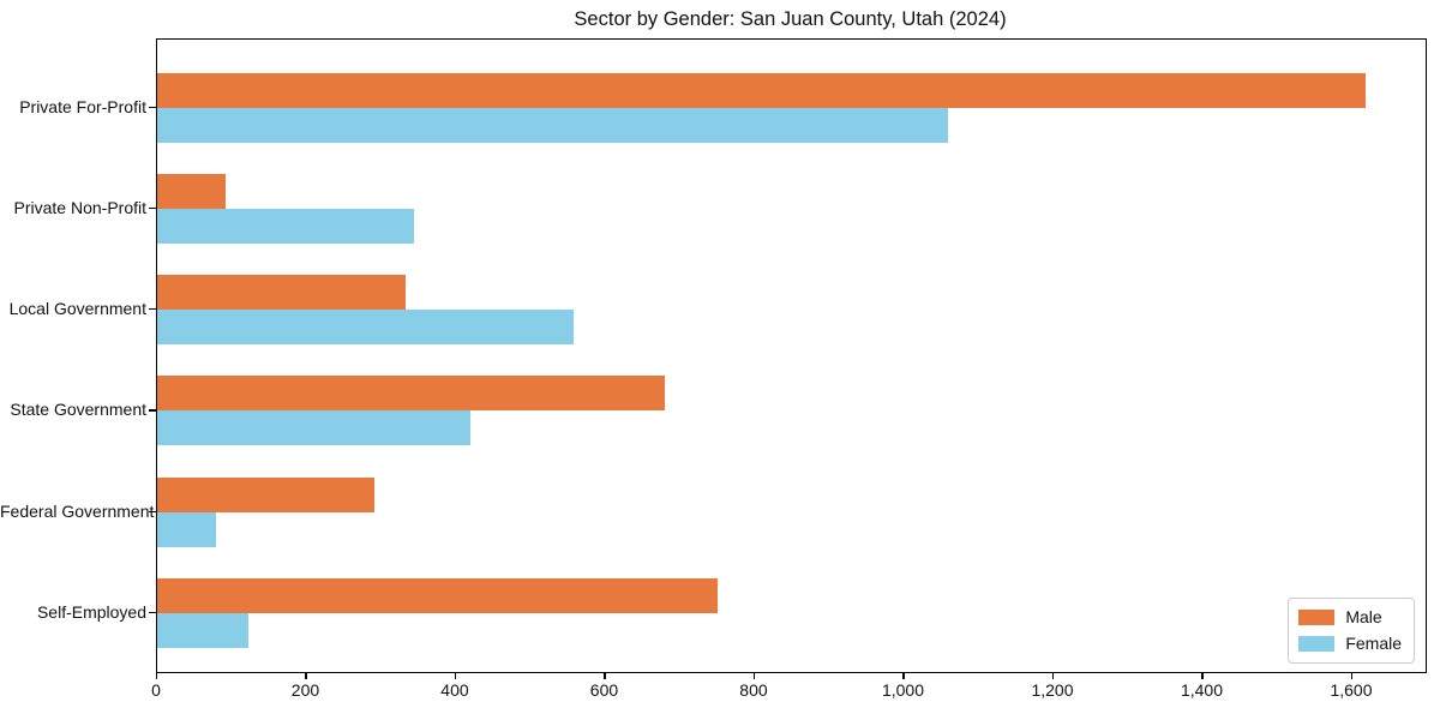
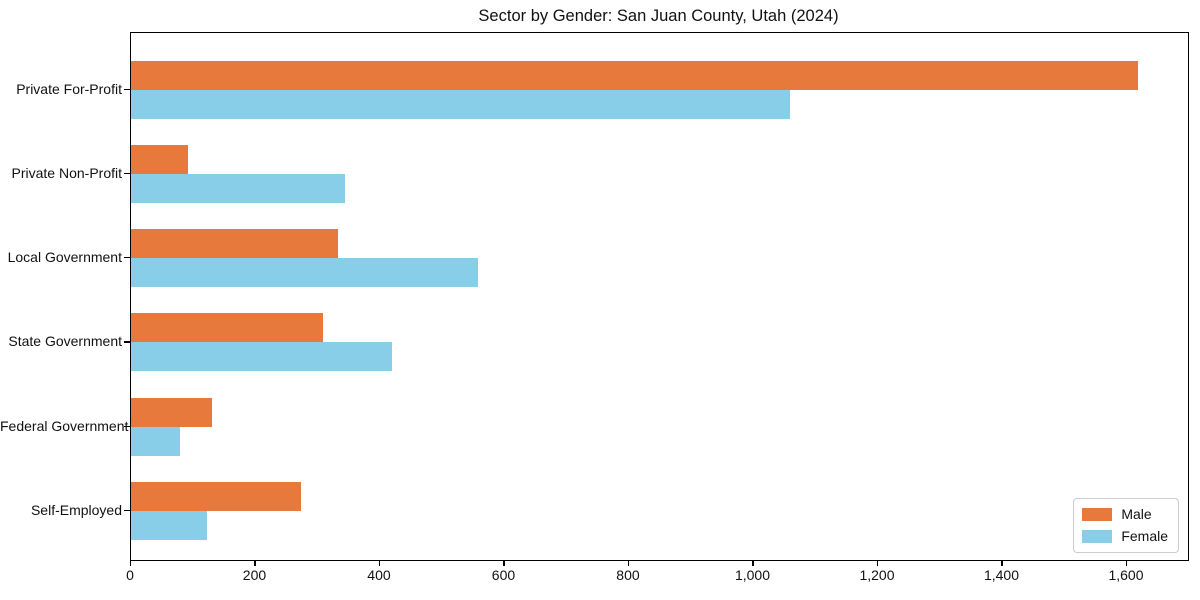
Male/State Government: 680 -> 310
Male/Federal Government: 290 -> 130
Male/Self-Employed: 750 -> 270
